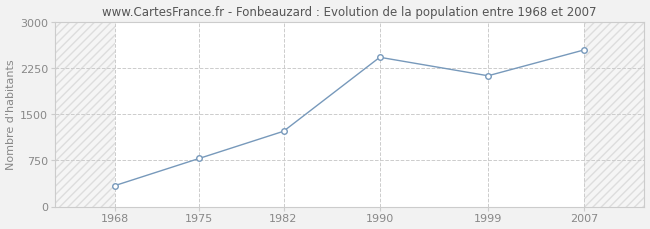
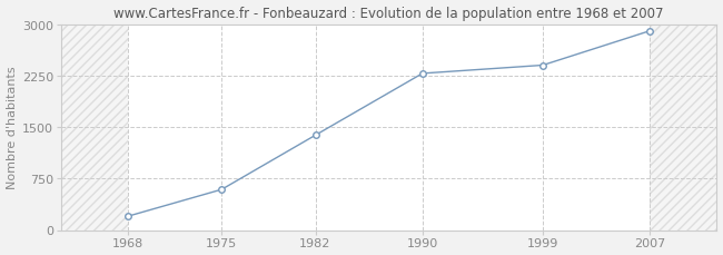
1968: 340 -> 200
1975: 780 -> 590
1982: 1220 -> 1380
1990: 2420 -> 2280
1999: 2120 -> 2400
2007: 2540 -> 2900
